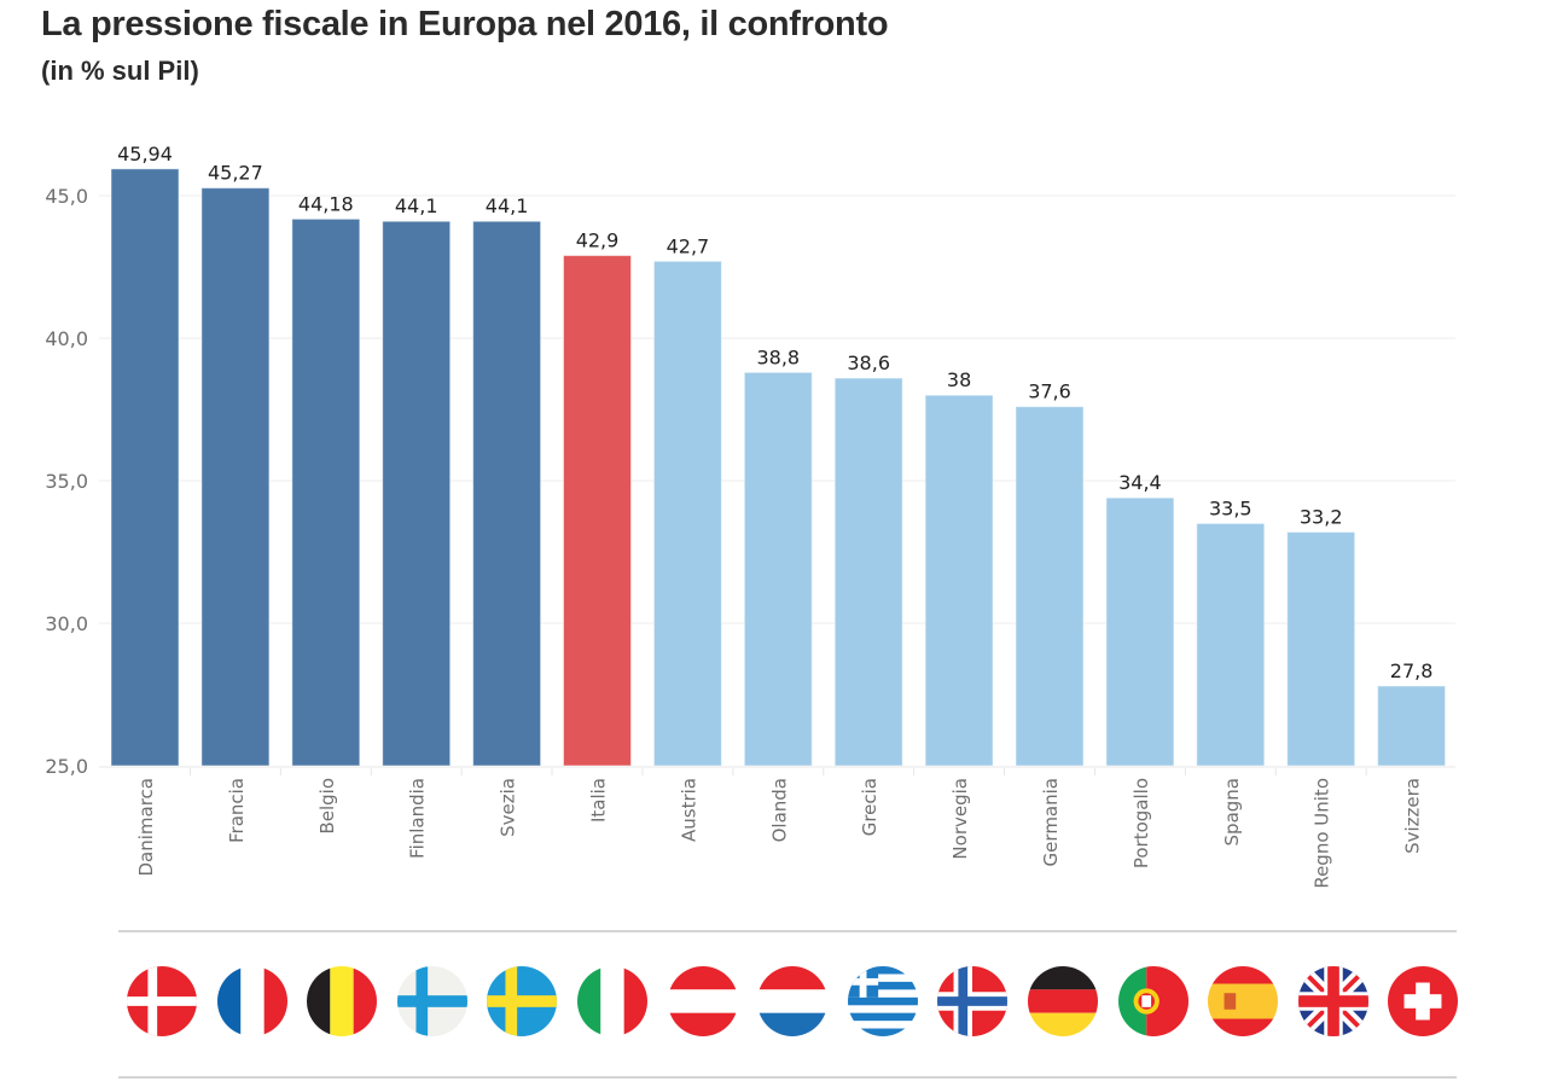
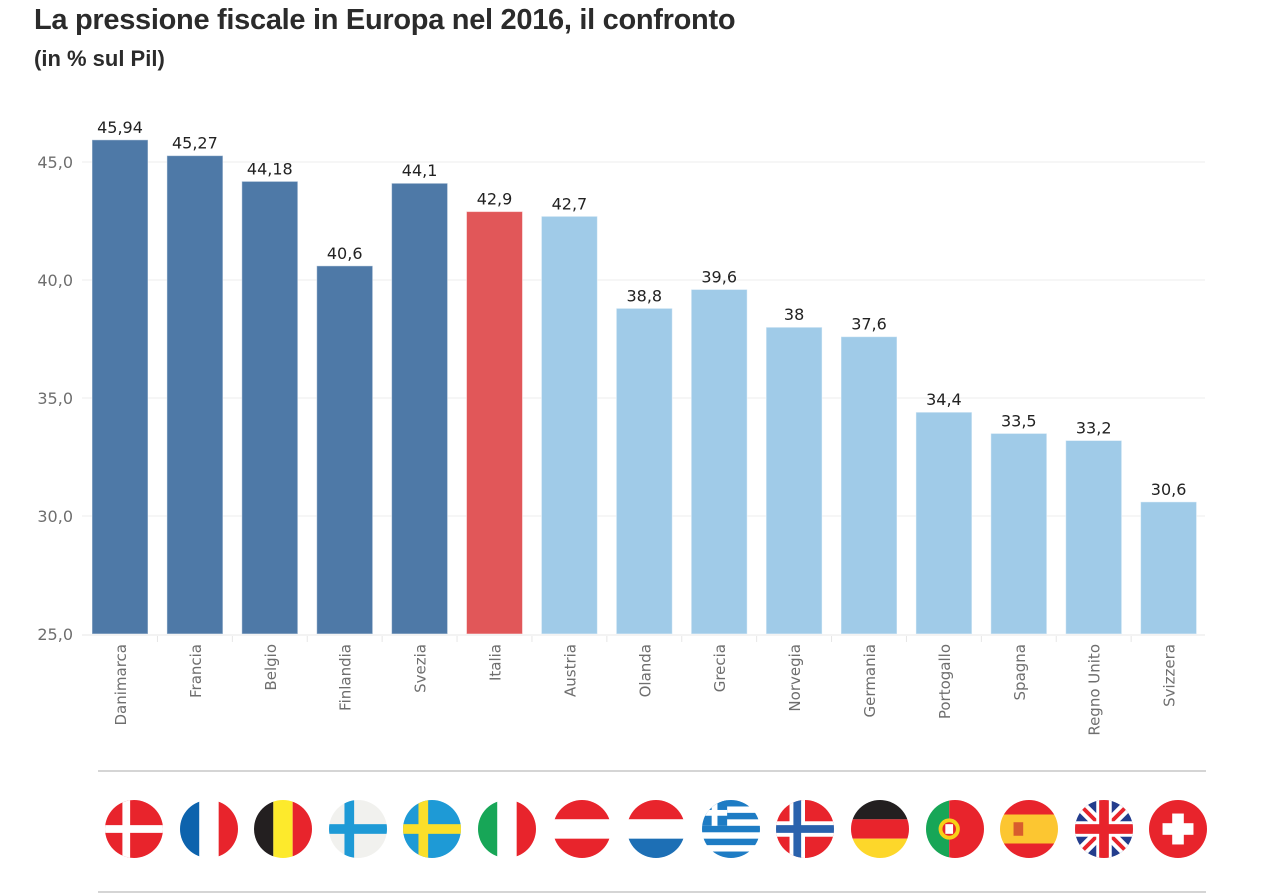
Finlandia: 44,1 -> 40,6
Grecia: 38,6 -> 39,6
Svizzera: 27,8 -> 30,6
